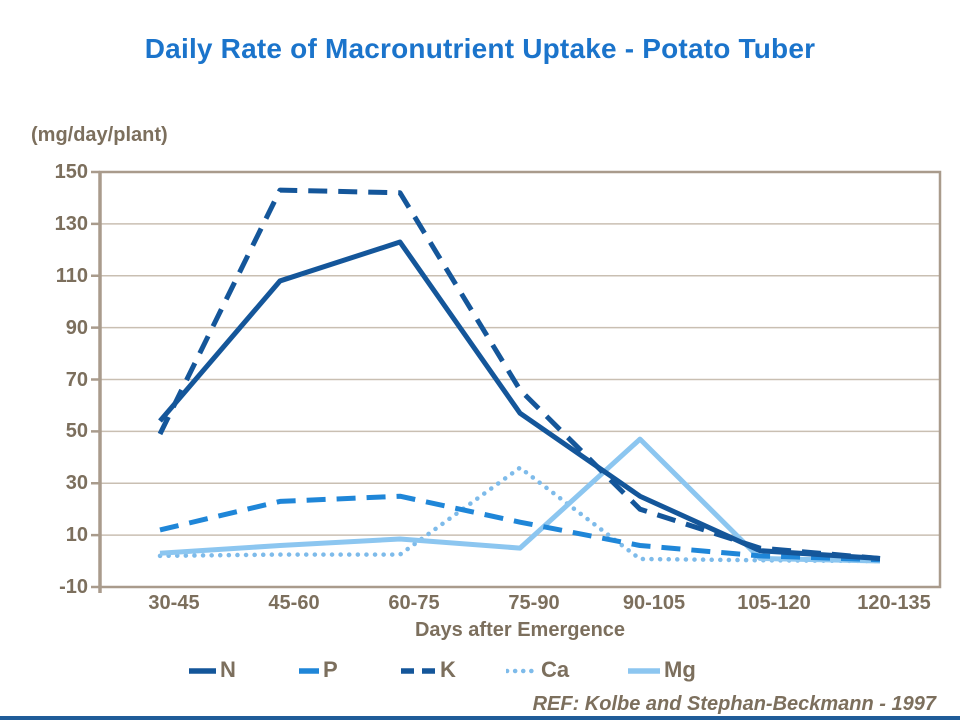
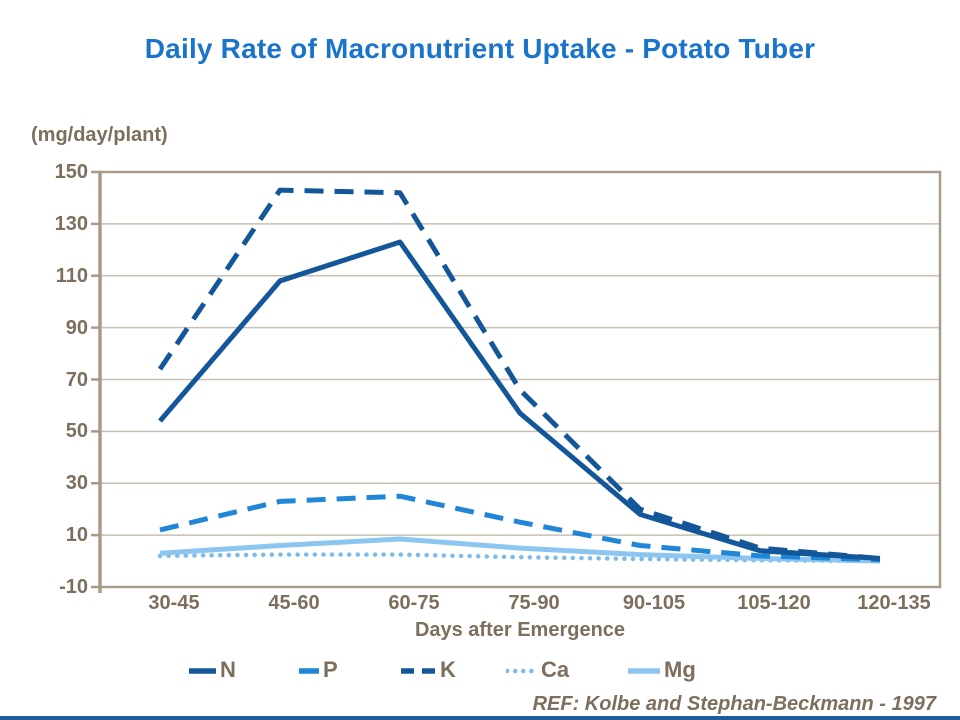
K/30-45: 49 -> 74
Ca/75-90: 36 -> 2
N/90-105: 25 -> 18
Mg/90-105: 47 -> 2
